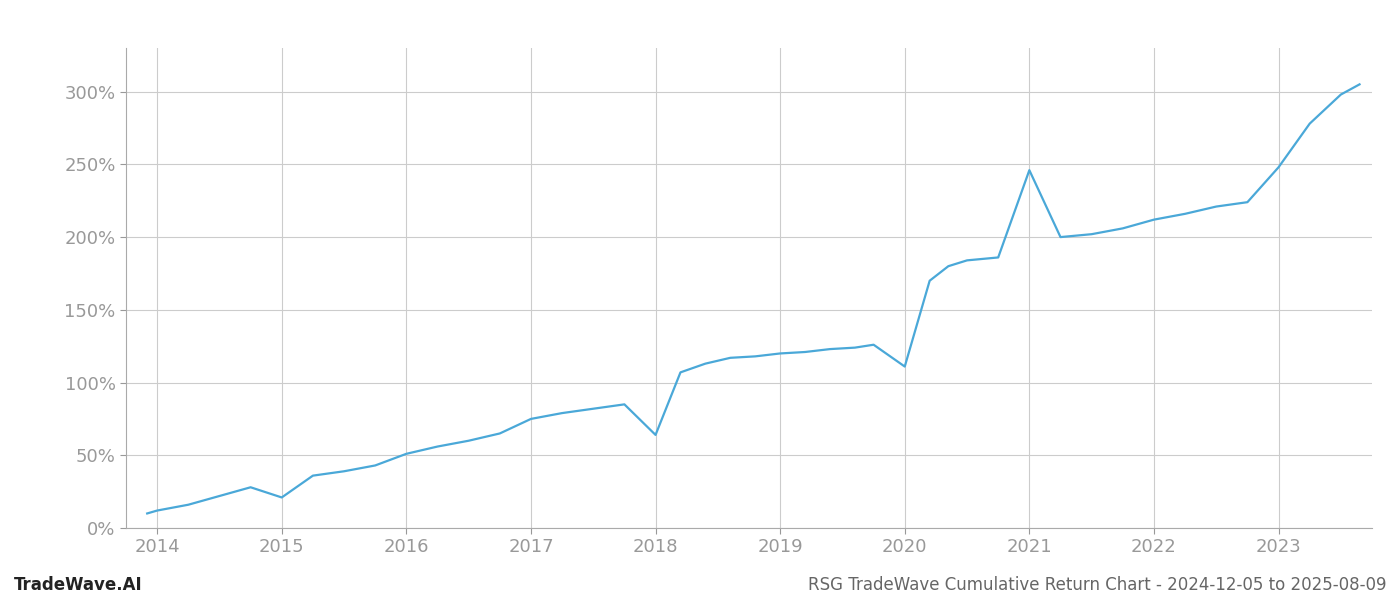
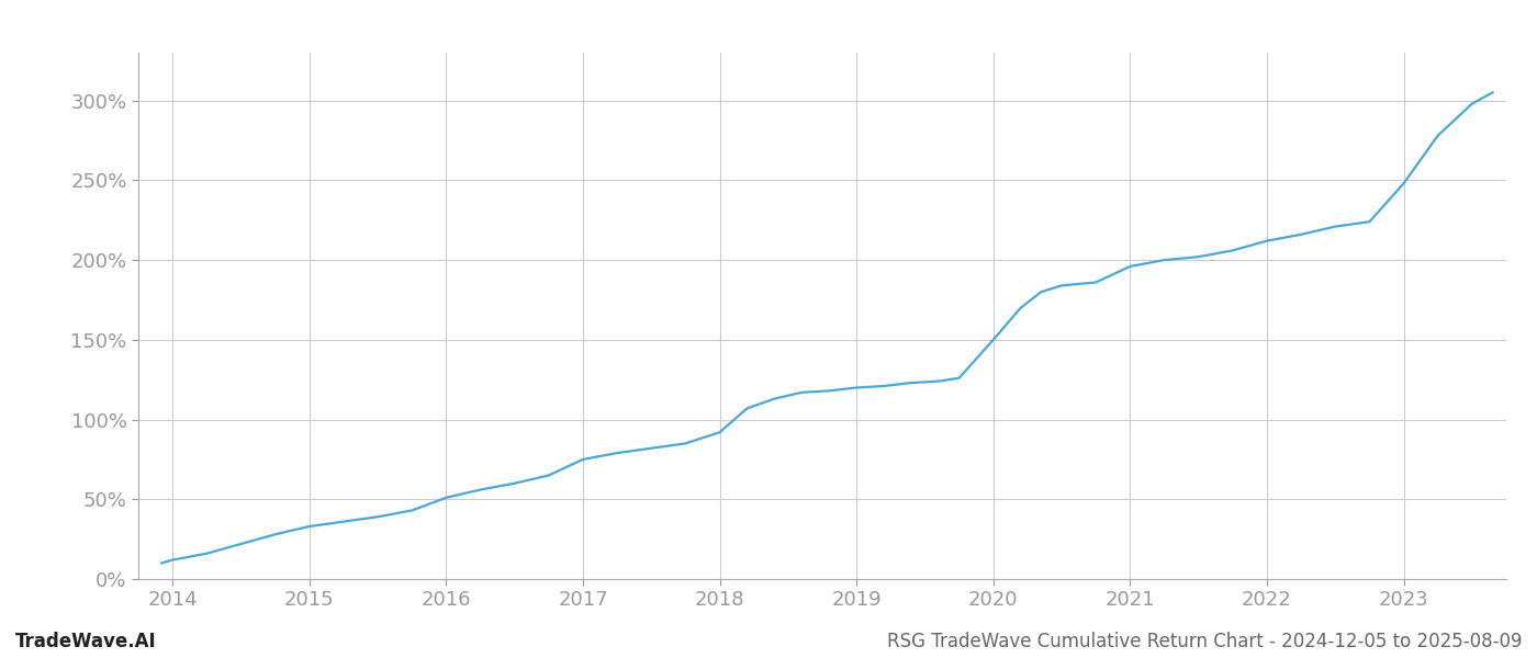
2015: 21% -> 33%
2018: 64% -> 92%
2020: 111% -> 150%
2021: 246% -> 196%
